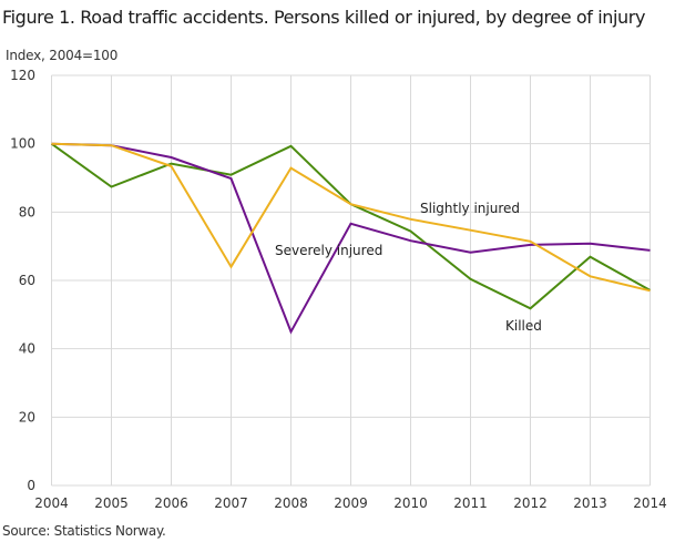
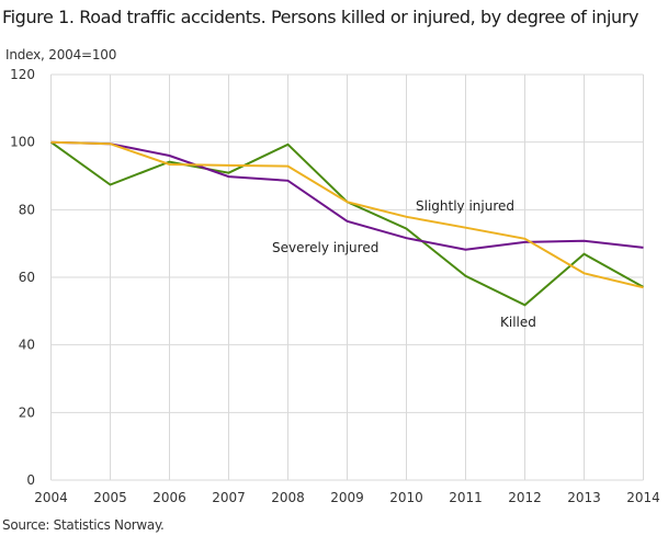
Slightly injured/2007: 64 -> 93
Severely injured/2008: 45 -> 89
